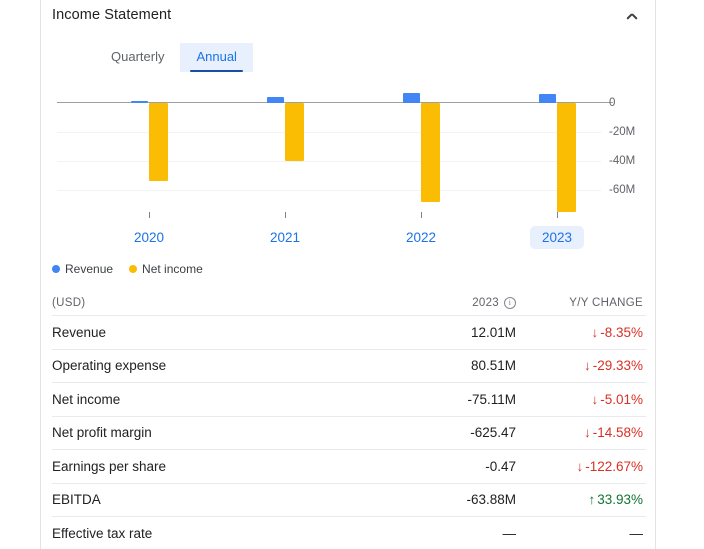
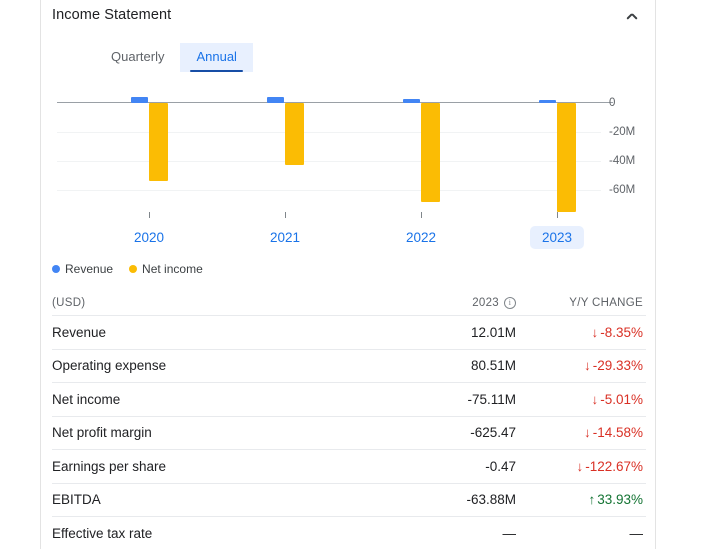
Revenue/2020: 1 -> 4
Net income/2021: -40 -> -43
Revenue/2022: 7 -> 3
Revenue/2023: 6 -> 2
